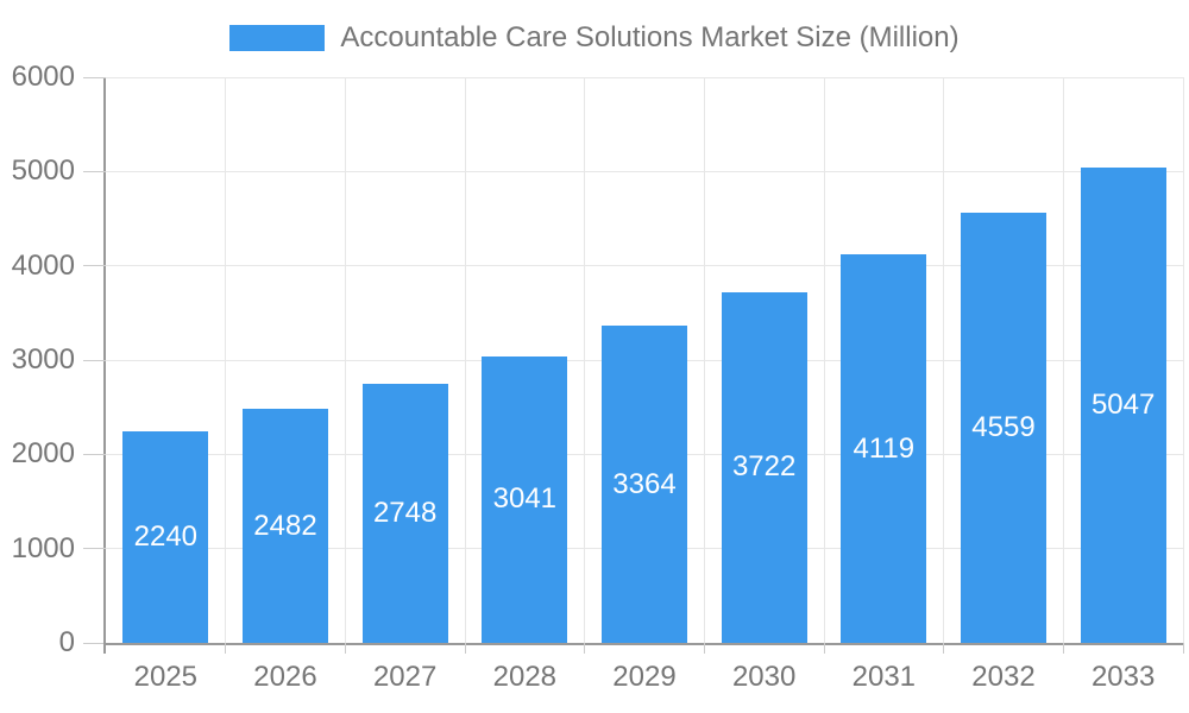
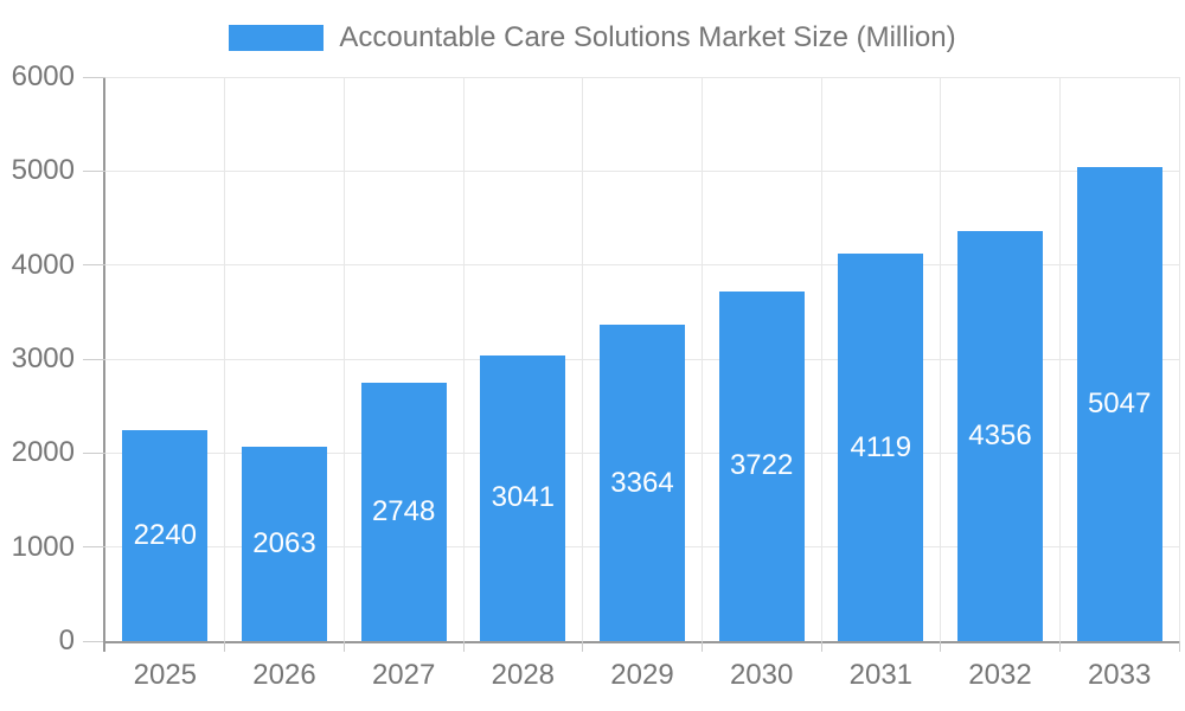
2026: 2482 -> 2063
2032: 4559 -> 4356
